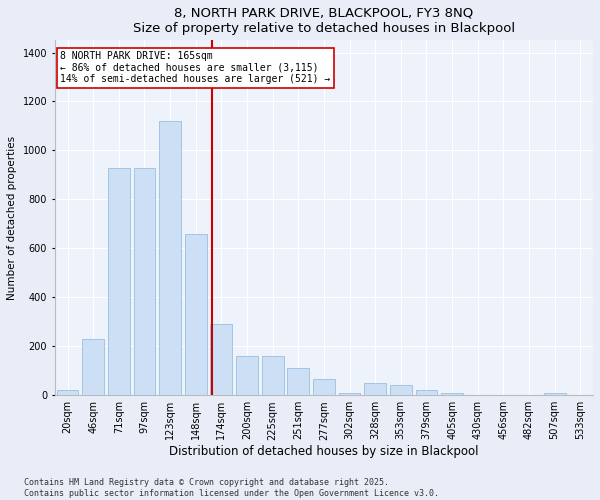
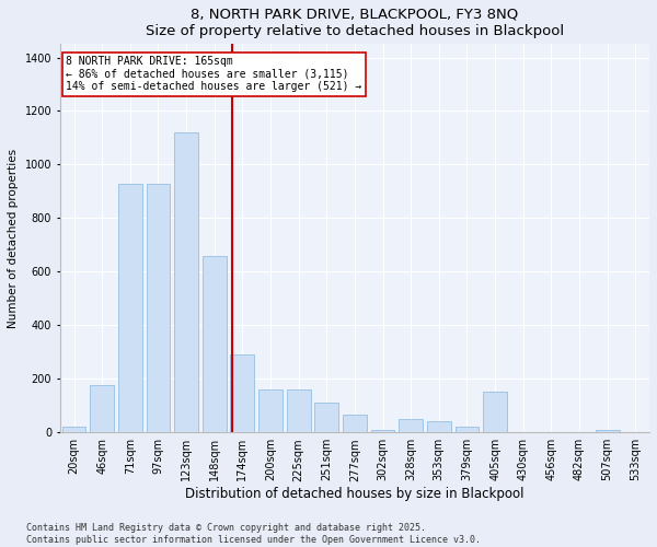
46sqm: 230 -> 175
405sqm: 10 -> 150
